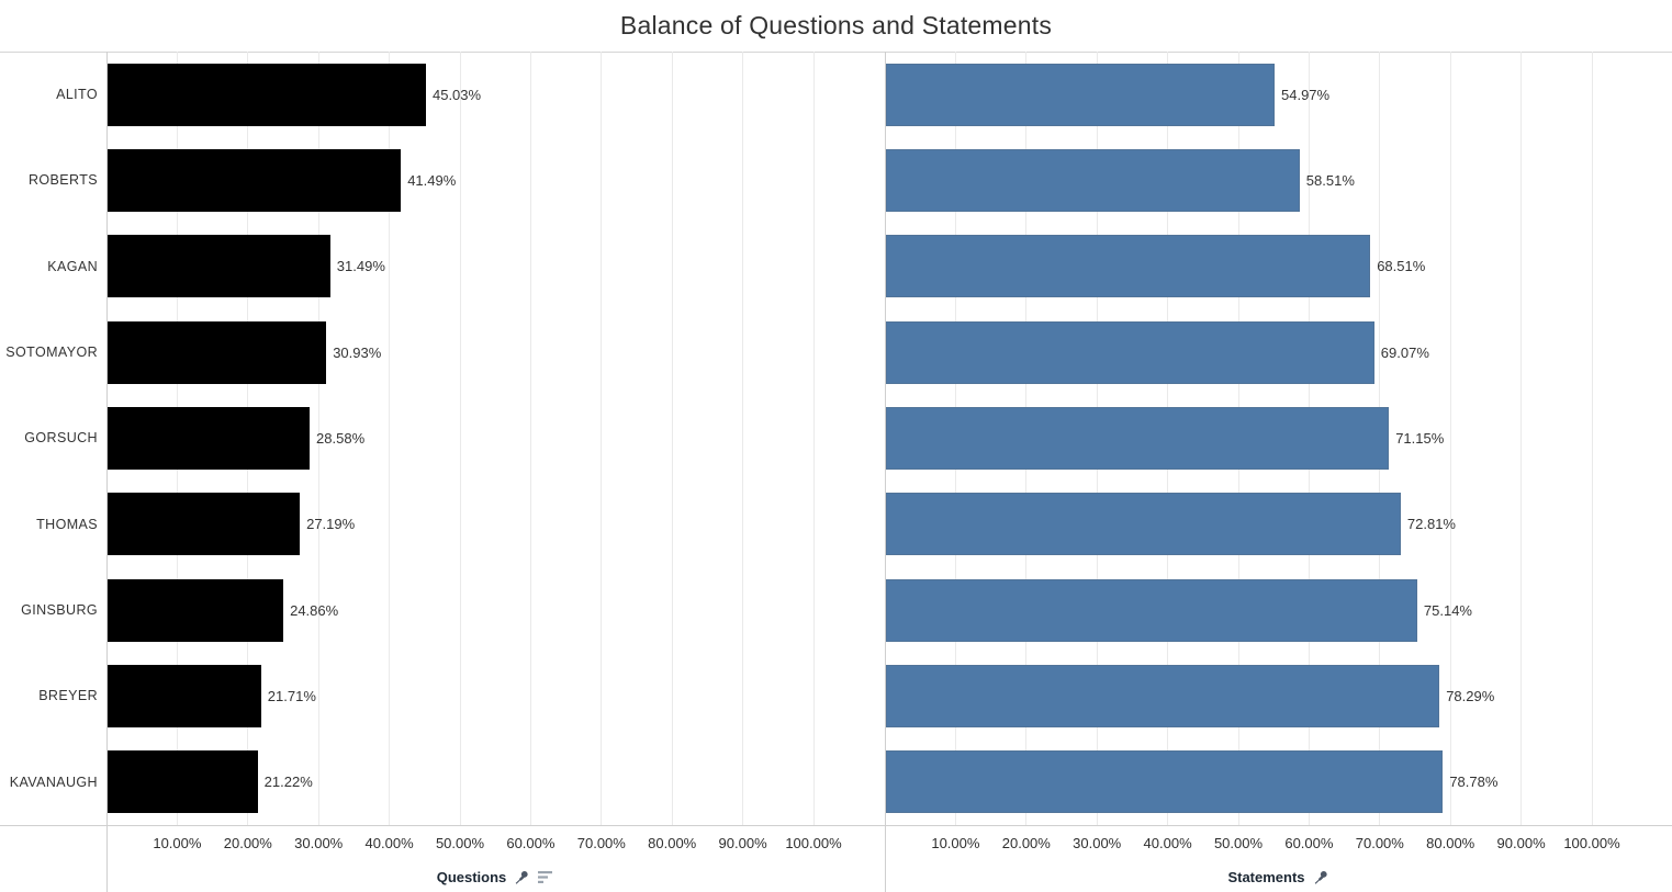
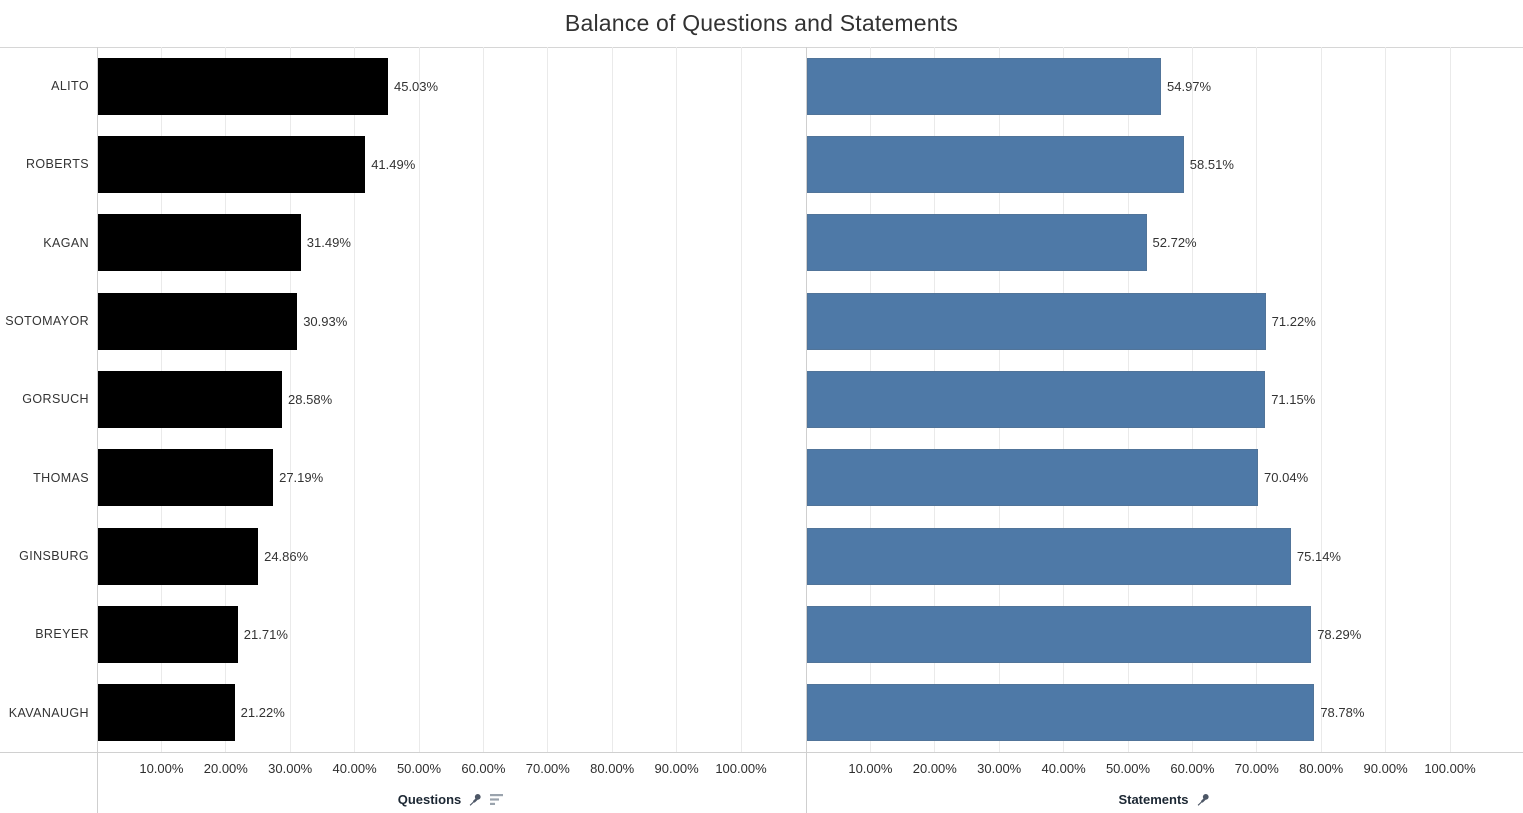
Statements/KAGAN: 68.51% -> 52.72%
Statements/SOTOMAYOR: 69.07% -> 71.22%
Statements/THOMAS: 72.81% -> 70.04%
